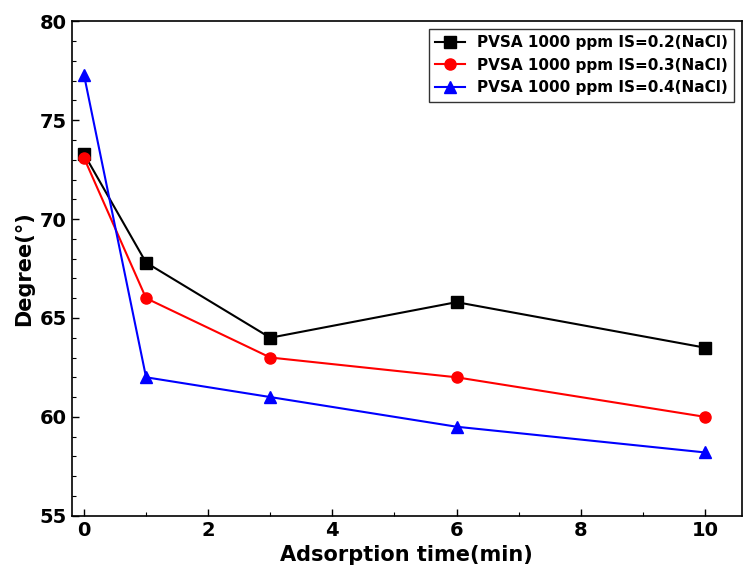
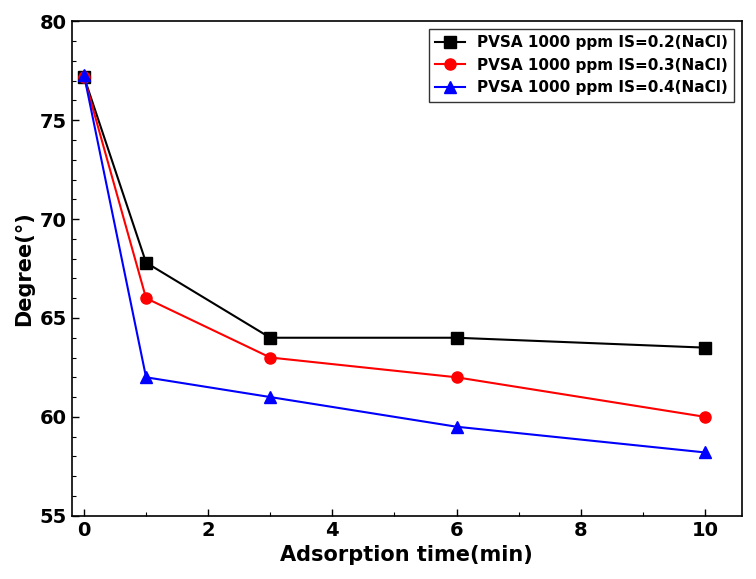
PVSA 1000 ppm IS=0.2(NaCl)/0: 73.3 -> 77.2
PVSA 1000 ppm IS=0.3(NaCl)/0: 73.1 -> 77.2
PVSA 1000 ppm IS=0.2(NaCl)/6: 65.8 -> 64.0
